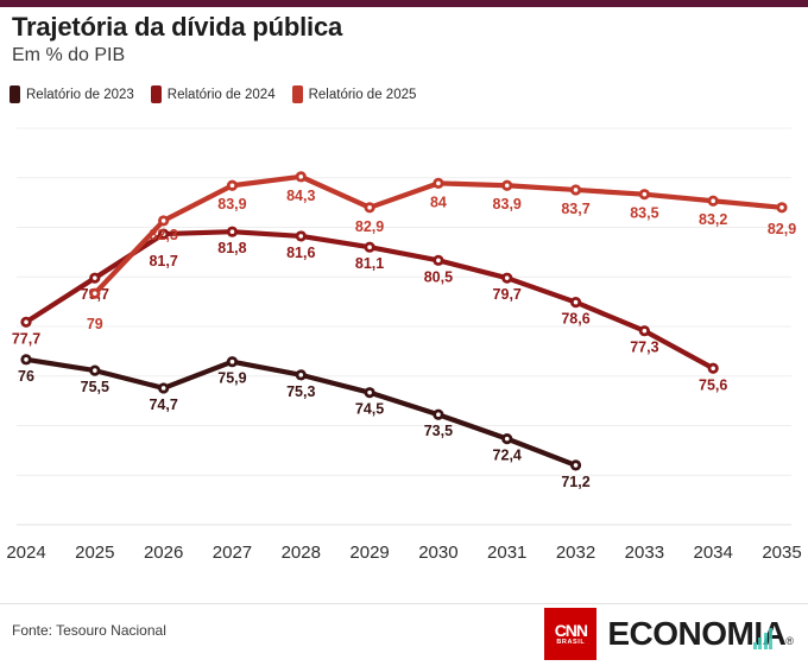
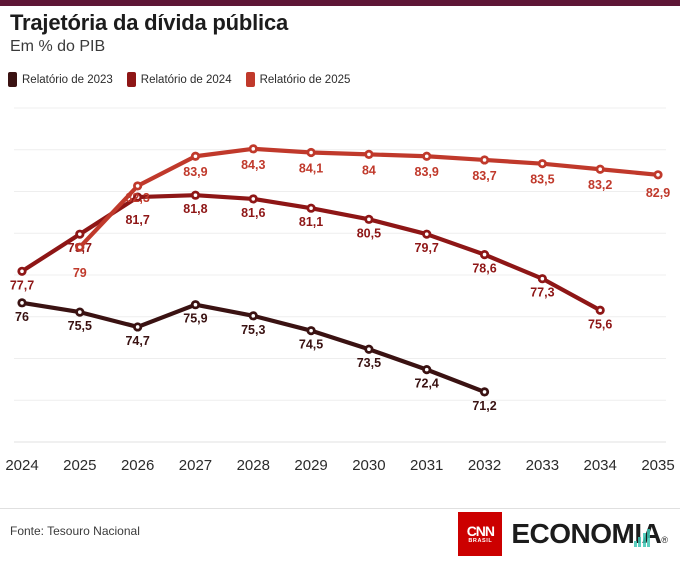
Relatório de 2025/2029: 82,9 -> 84,1
